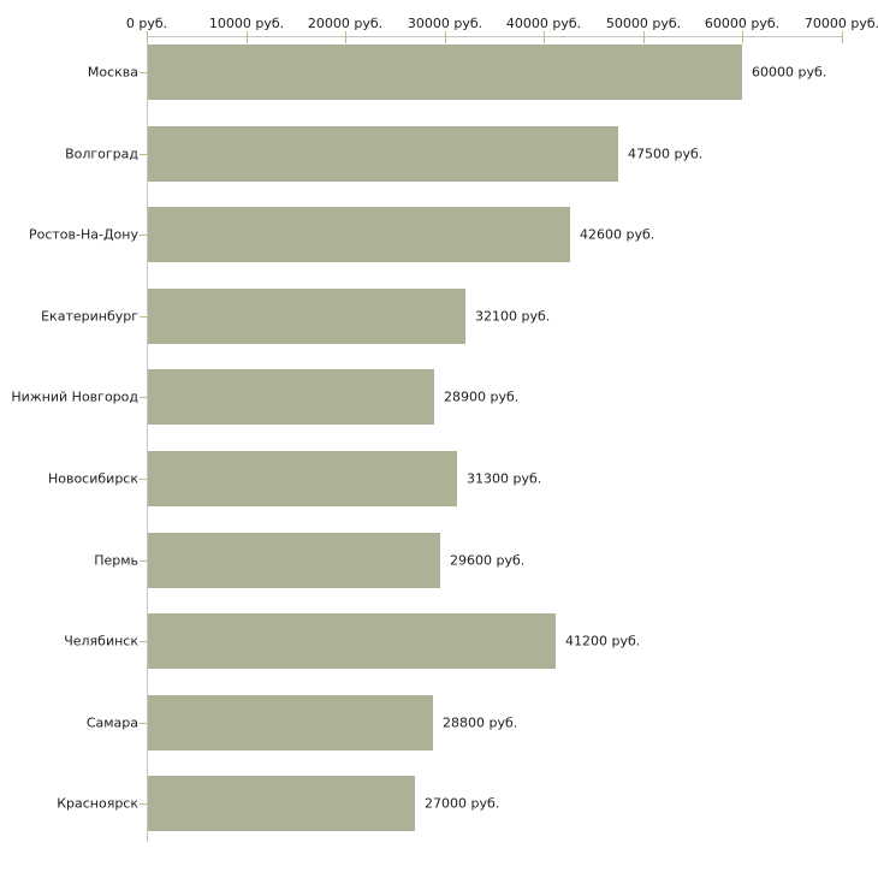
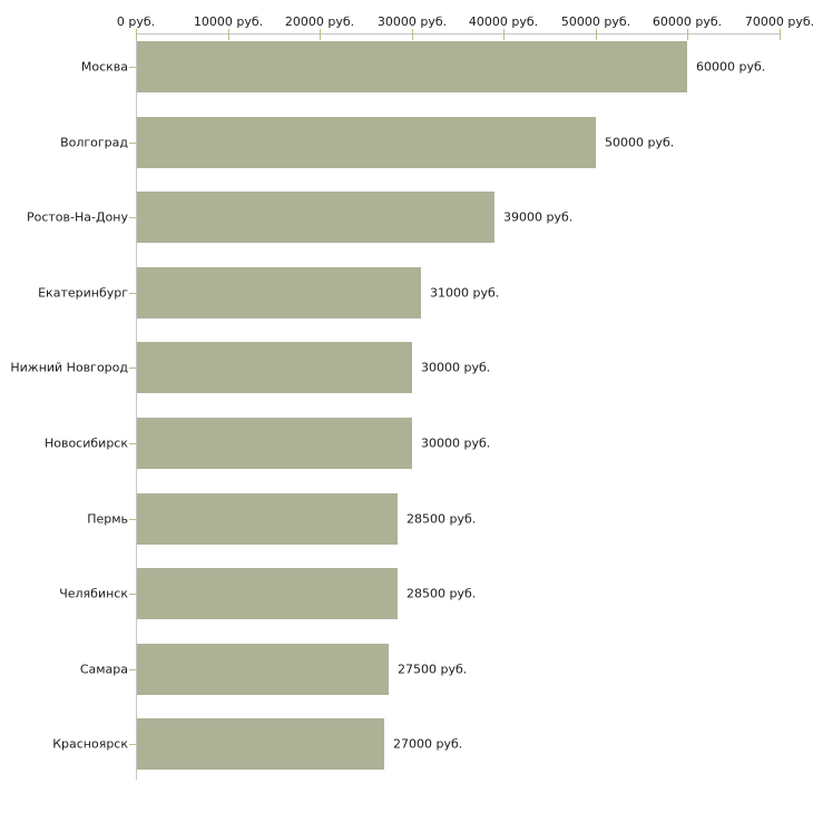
Волгоград: 47500 -> 50000
Ростов-На-Дону: 42600 -> 39000
Екатеринбург: 32100 -> 31000
Нижний Новгород: 28900 -> 30000
Новосибирск: 31300 -> 30000
Пермь: 29600 -> 28500
Челябинск: 41200 -> 28500
Самара: 28800 -> 27500
